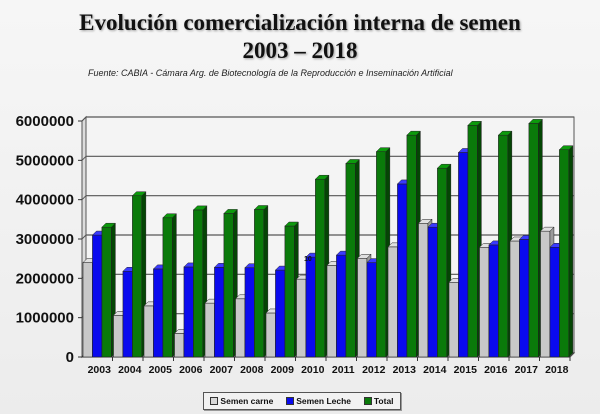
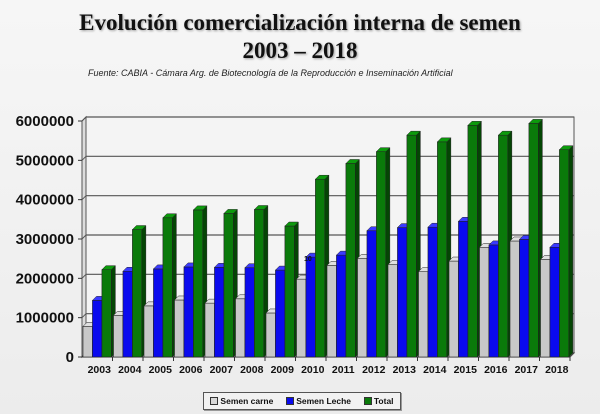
Semen carne/2003: 2400000 -> 800000
Semen Leche/2003: 3100000 -> 1400000
Total/2003: 3300000 -> 2200000
Total/2004: 4100000 -> 3200000
Semen carne/2006: 600000 -> 1400000
Semen Leche/2012: 2400000 -> 3200000
Semen carne/2013: 2800000 -> 2400000
Semen Leche/2013: 4400000 -> 3300000
Semen carne/2014: 3400000 -> 2200000
Total/2014: 4800000 -> 5500000
Semen carne/2015: 1900000 -> 2400000
Semen Leche/2015: 5200000 -> 3400000
Semen carne/2018: 3200000 -> 2500000
